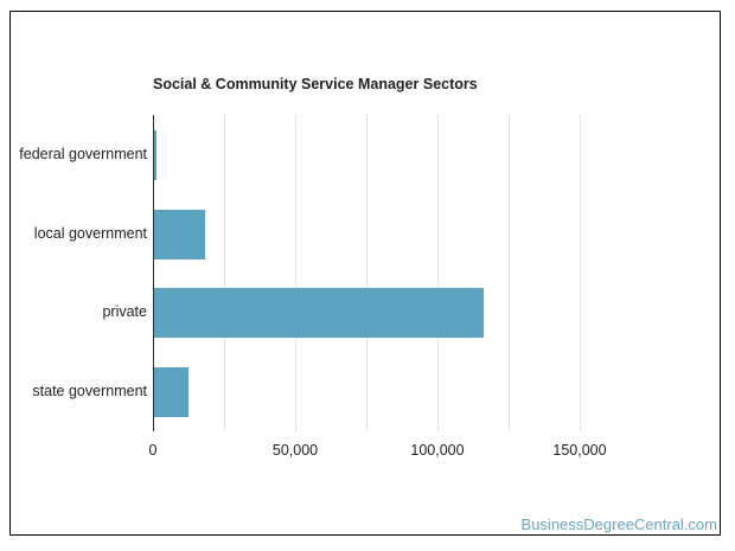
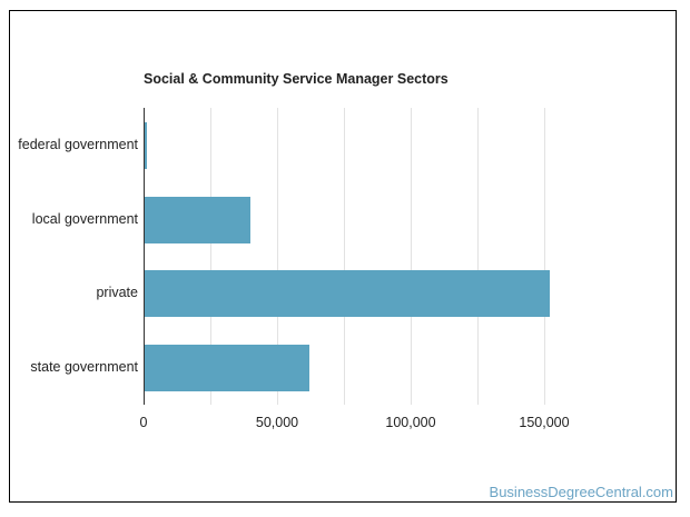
local government: 18000 -> 40000
private: 116000 -> 152000
state government: 13000 -> 62000
